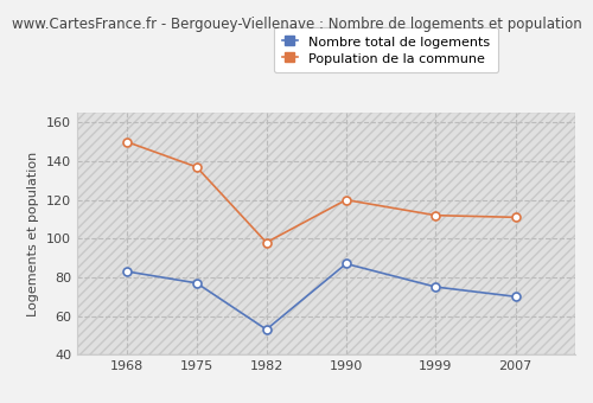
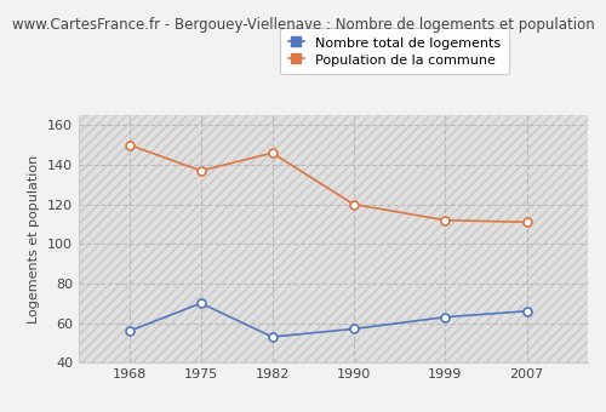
Nombre total de logements/1968: 83 -> 56
Nombre total de logements/1975: 77 -> 70
Population de la commune/1982: 98 -> 146
Nombre total de logements/1990: 87 -> 57
Nombre total de logements/1999: 75 -> 63
Nombre total de logements/2007: 70 -> 66
